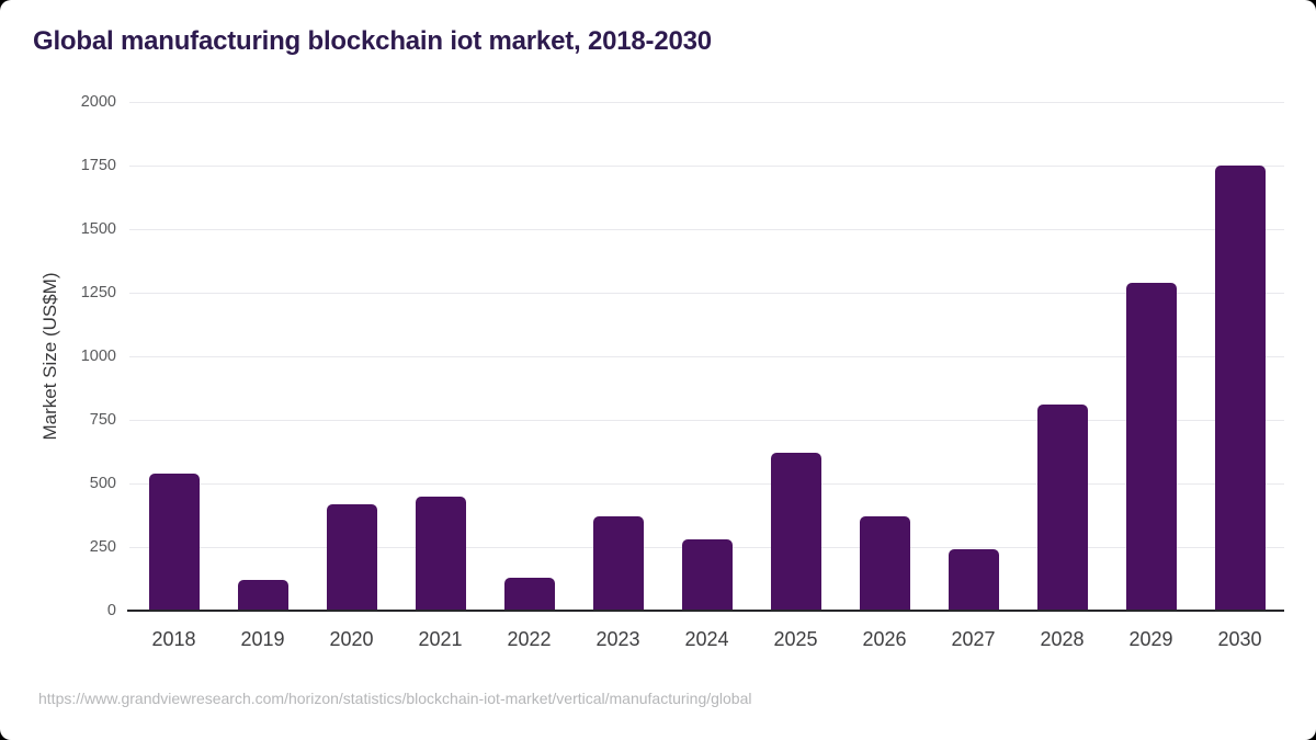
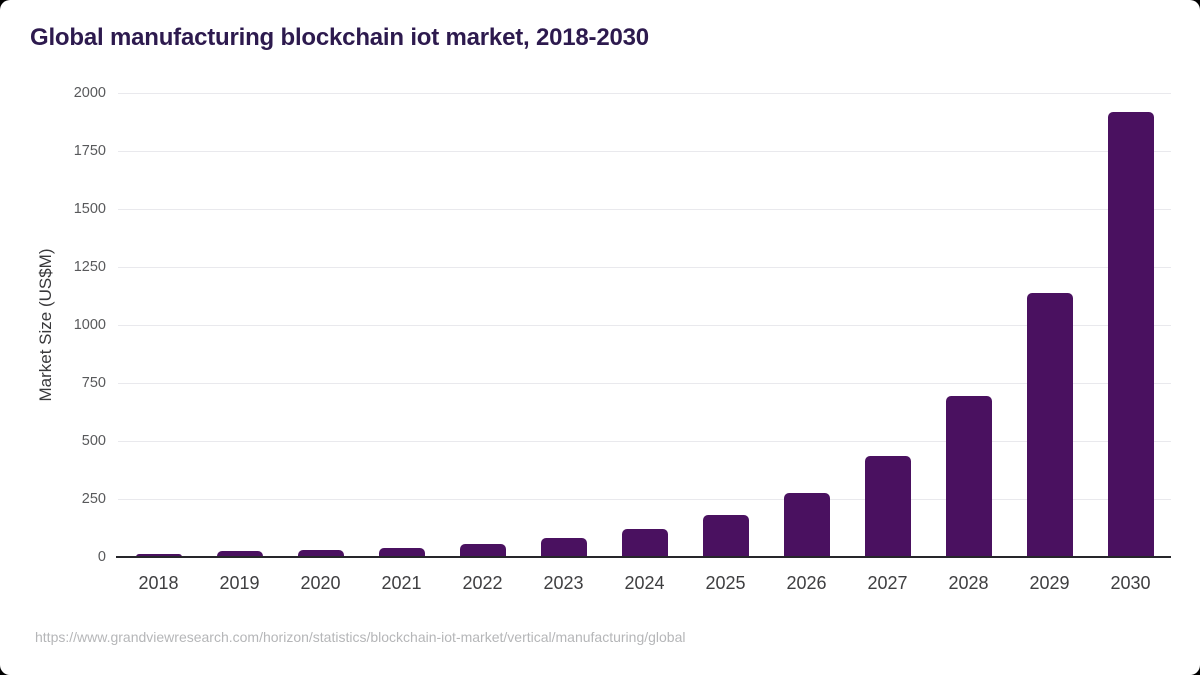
2018: 540 -> 20
2019: 120 -> 30
2020: 420 -> 30
2021: 450 -> 40
2022: 130 -> 60
2023: 370 -> 80
2024: 280 -> 120
2025: 620 -> 180
2026: 370 -> 280
2027: 240 -> 440
2028: 810 -> 700
2029: 1290 -> 1140
2030: 1750 -> 1920
